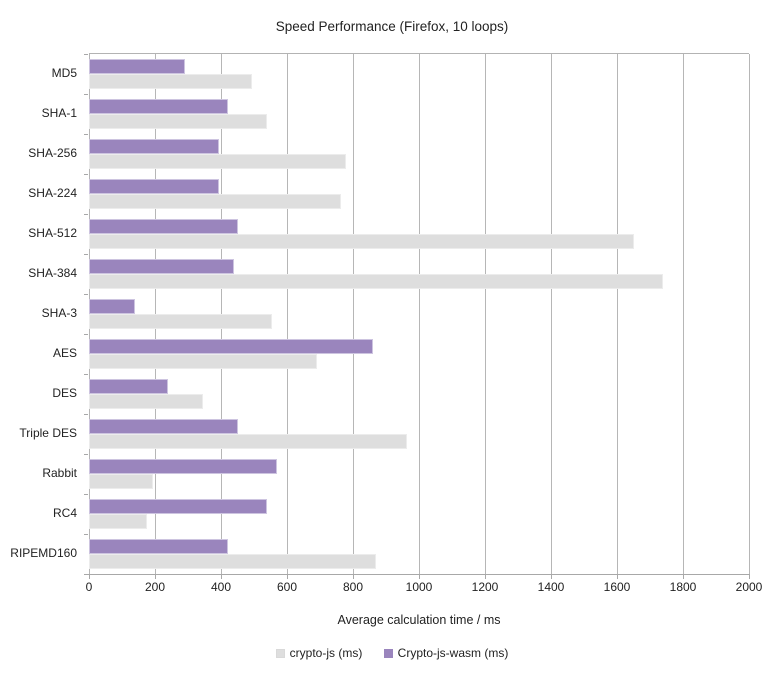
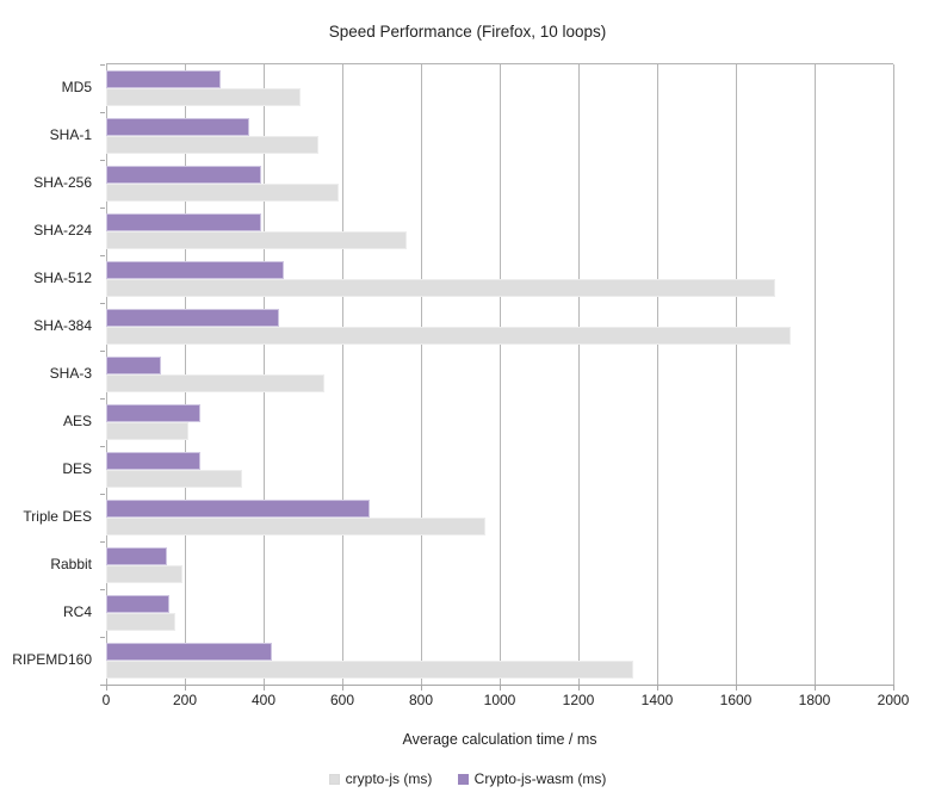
Crypto-js-wasm (ms)/SHA-1: 420 -> 360
crypto-js (ms)/SHA-256: 780 -> 590
crypto-js (ms)/SHA-512: 1650 -> 1700
crypto-js (ms)/AES: 690 -> 210
Crypto-js-wasm (ms)/AES: 860 -> 240
Crypto-js-wasm (ms)/Triple DES: 450 -> 670
Crypto-js-wasm (ms)/Rabbit: 570 -> 160
Crypto-js-wasm (ms)/RC4: 540 -> 160
crypto-js (ms)/RIPEMD160: 870 -> 1340
